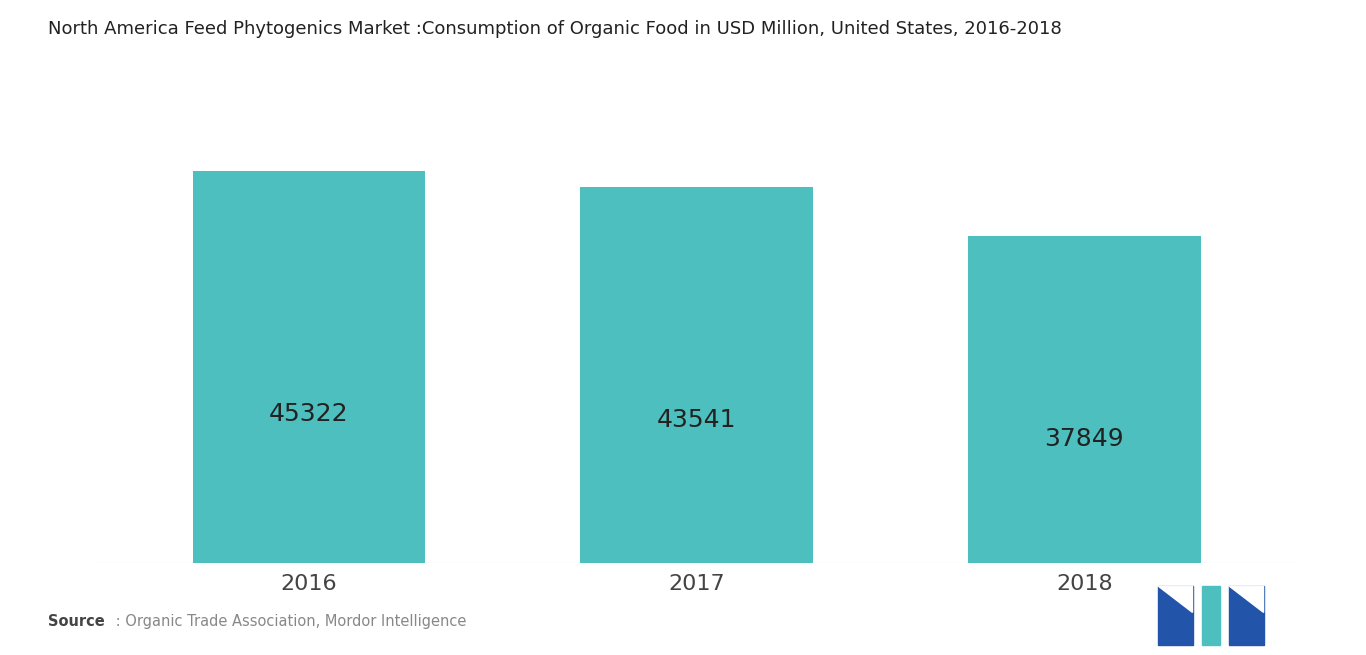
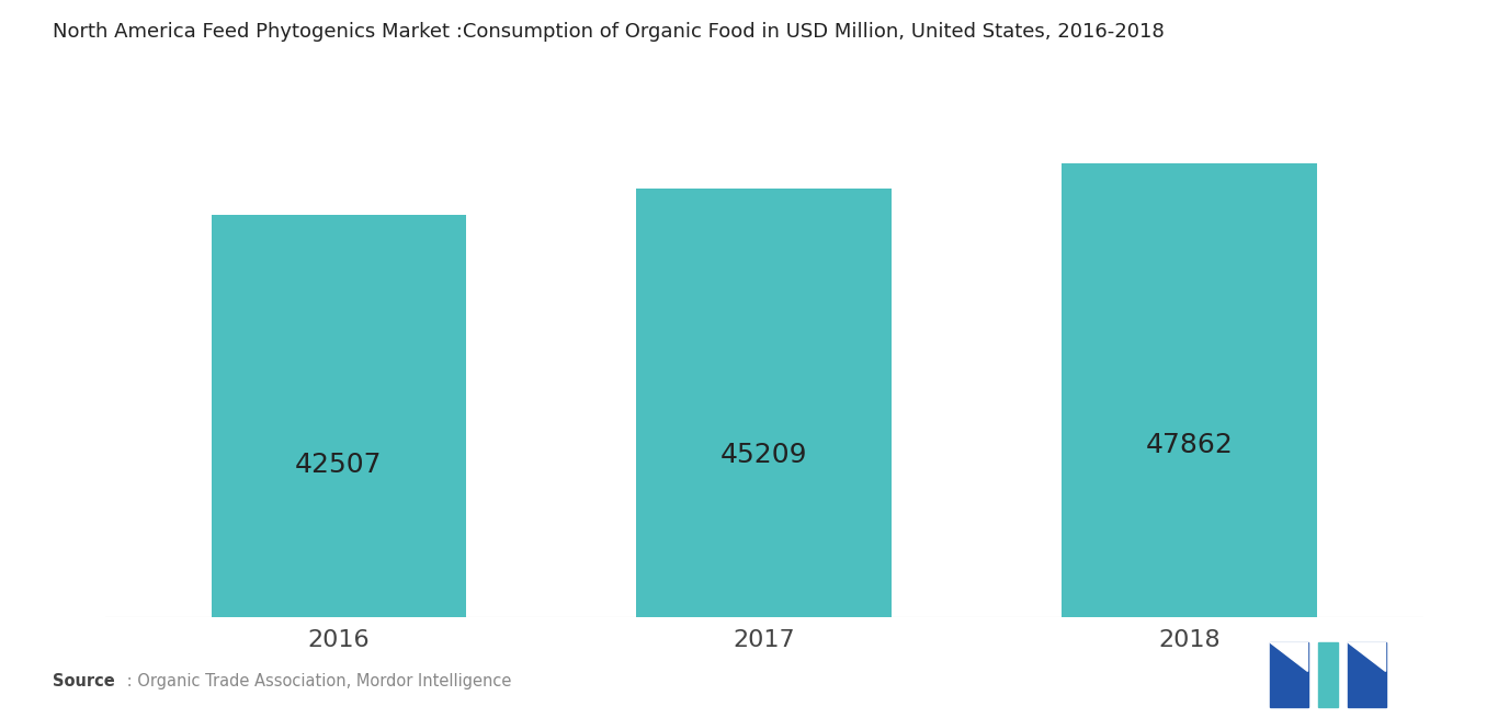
2016: 45322 -> 42507
2017: 43541 -> 45209
2018: 37849 -> 47862
